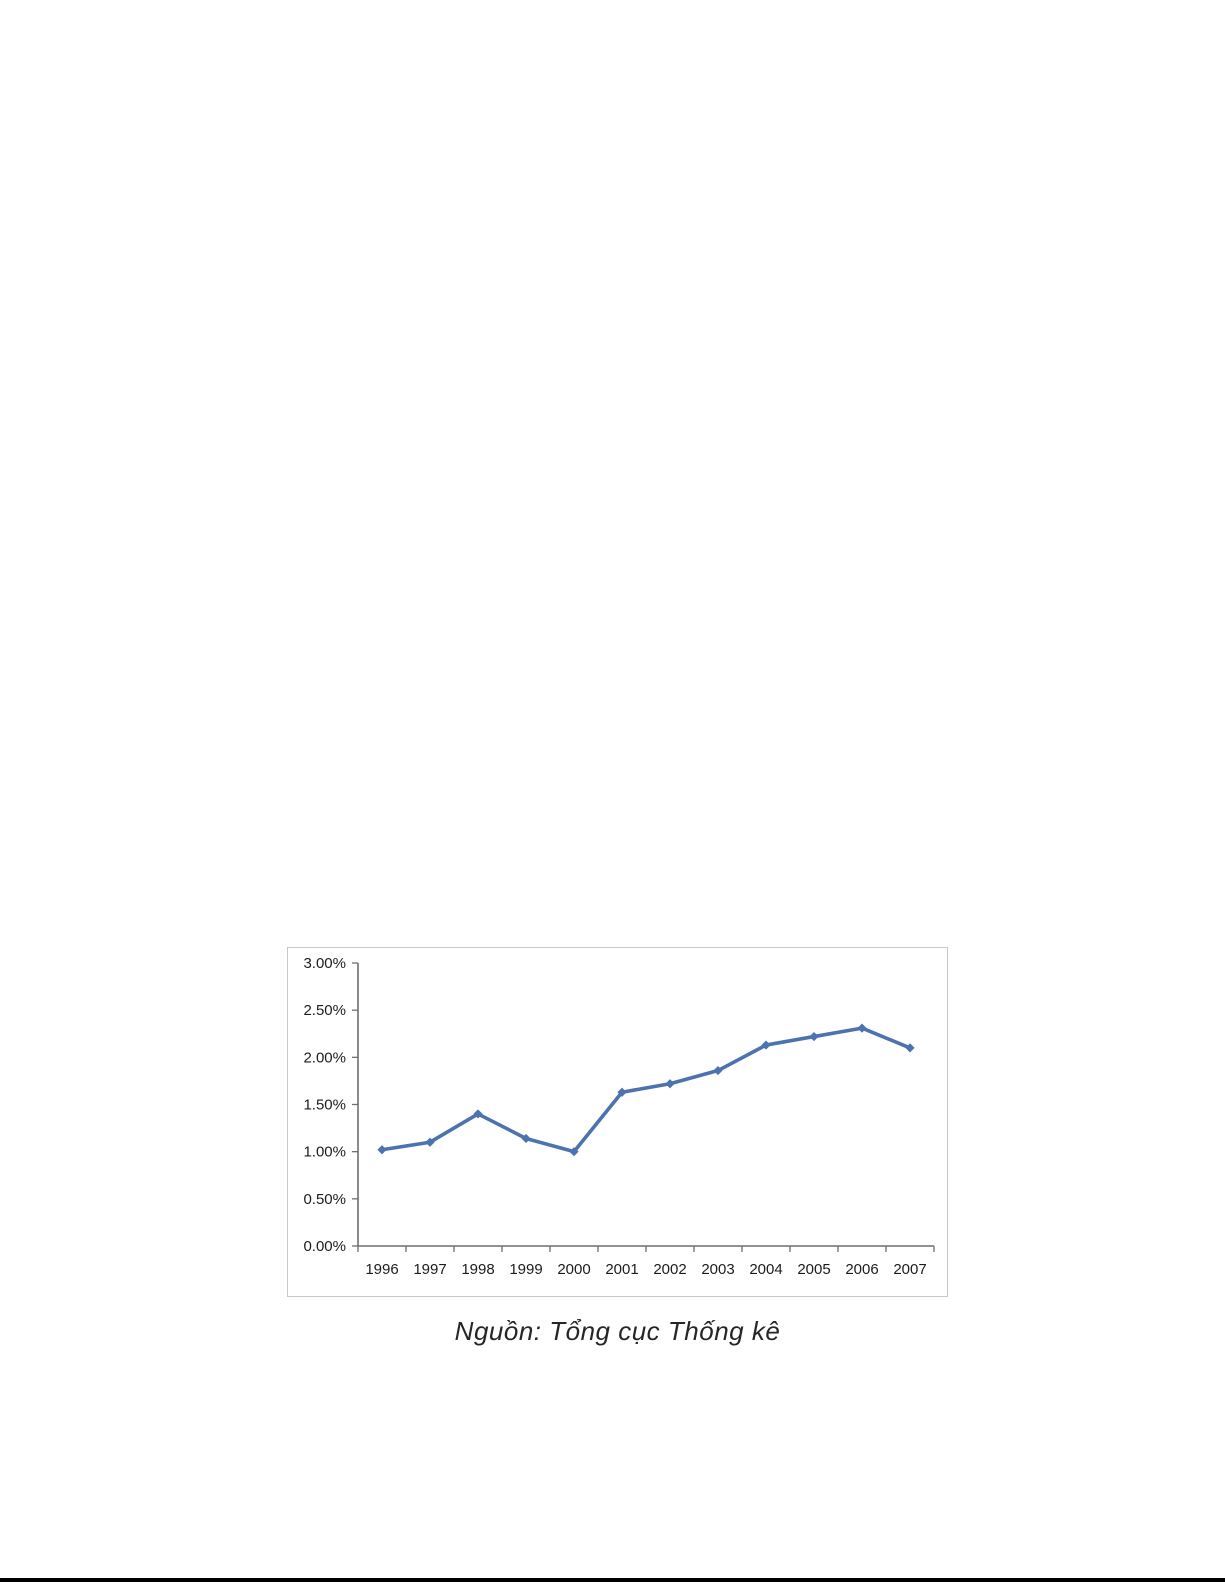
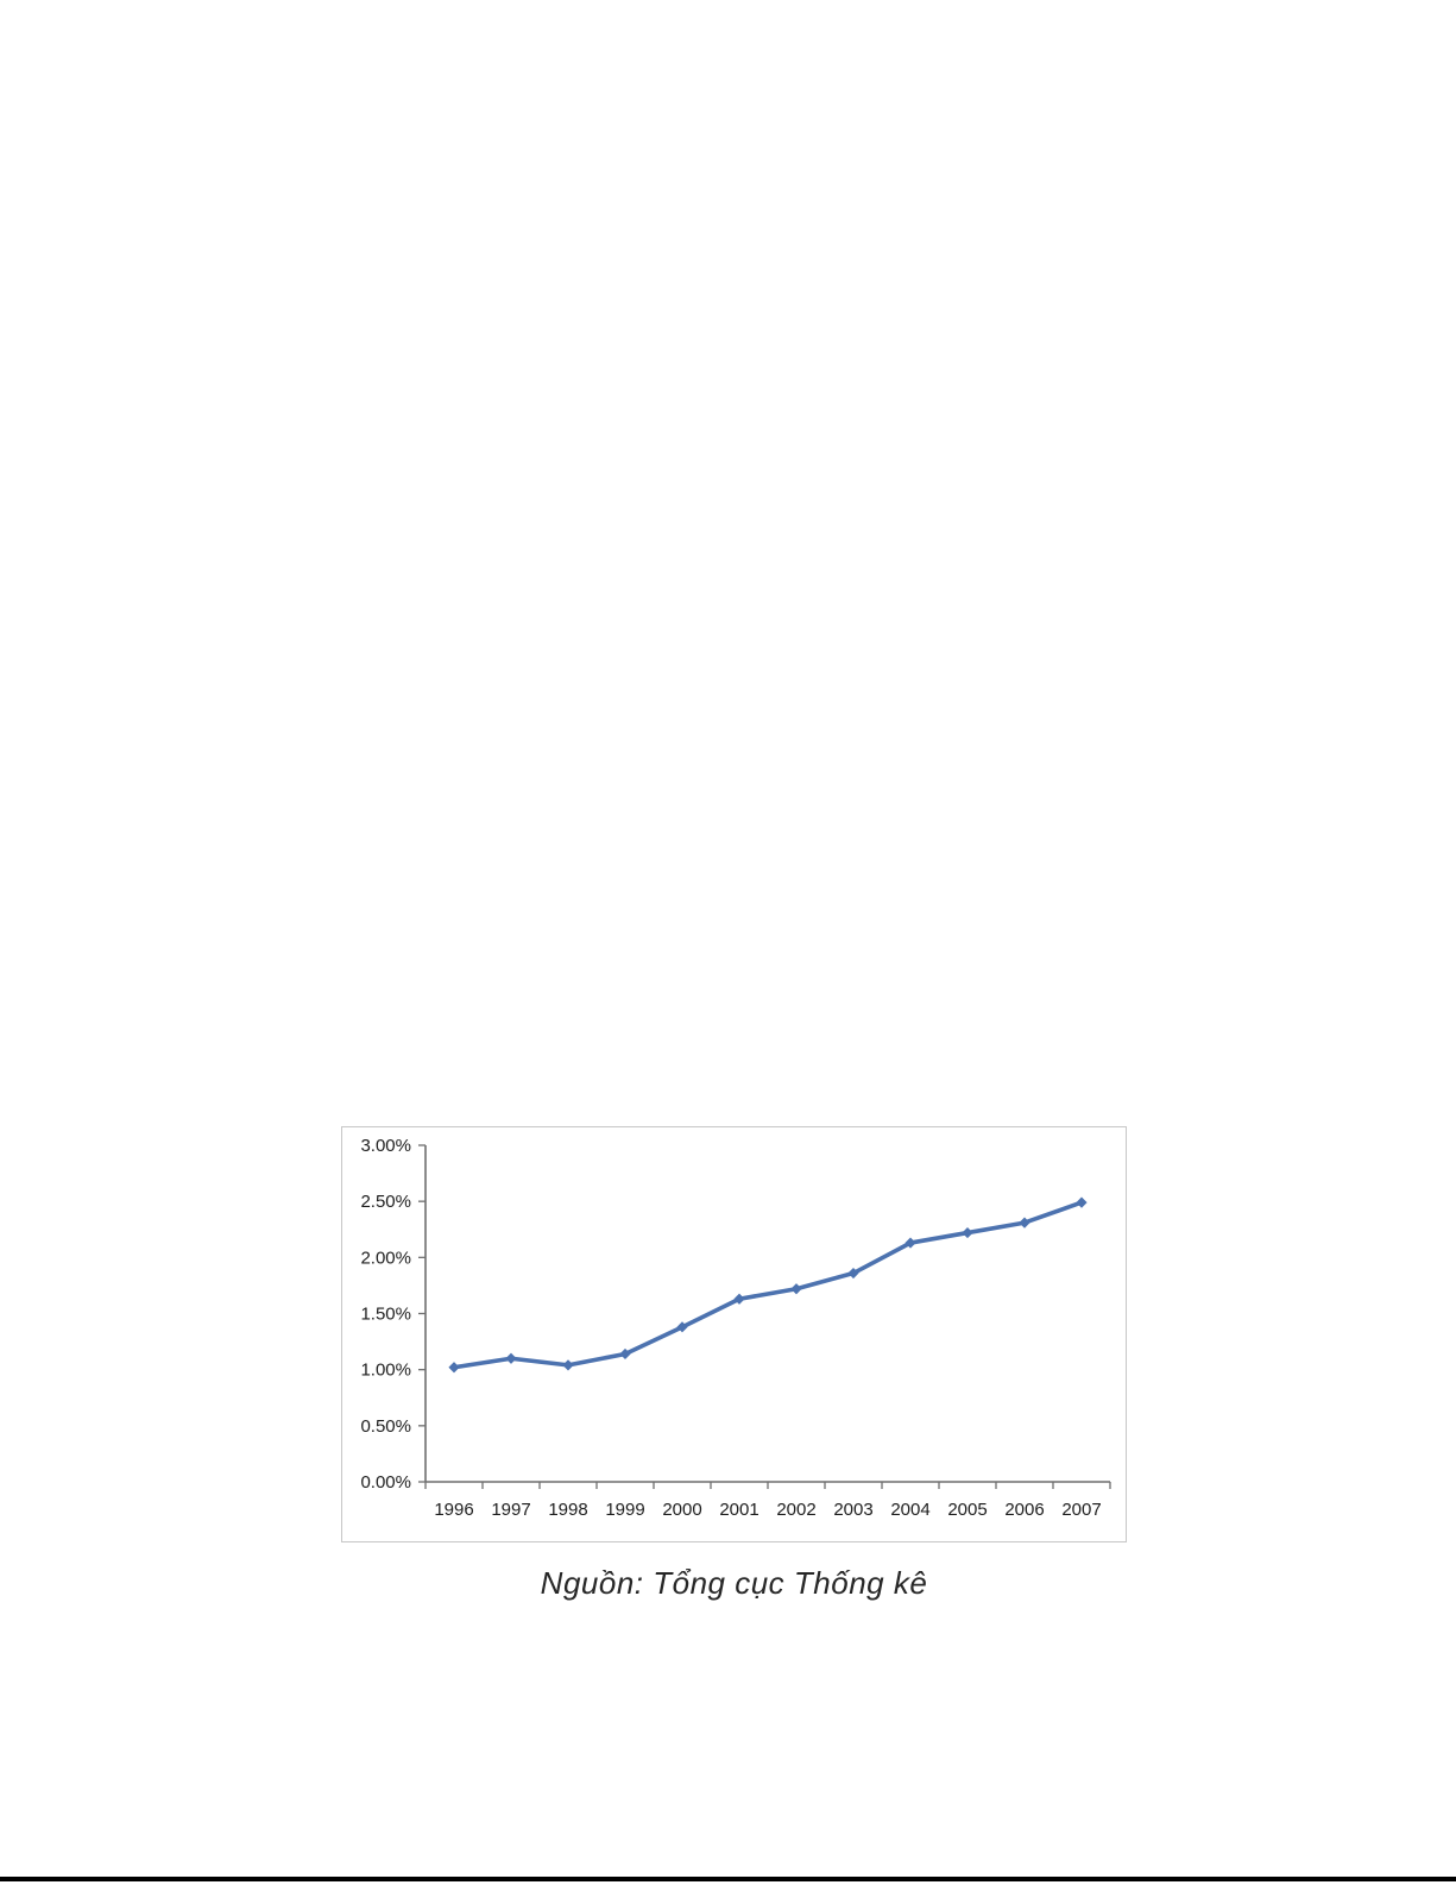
1998: 1.4% -> 1.0%
2000: 1.0% -> 1.4%
2007: 2.1% -> 2.5%
